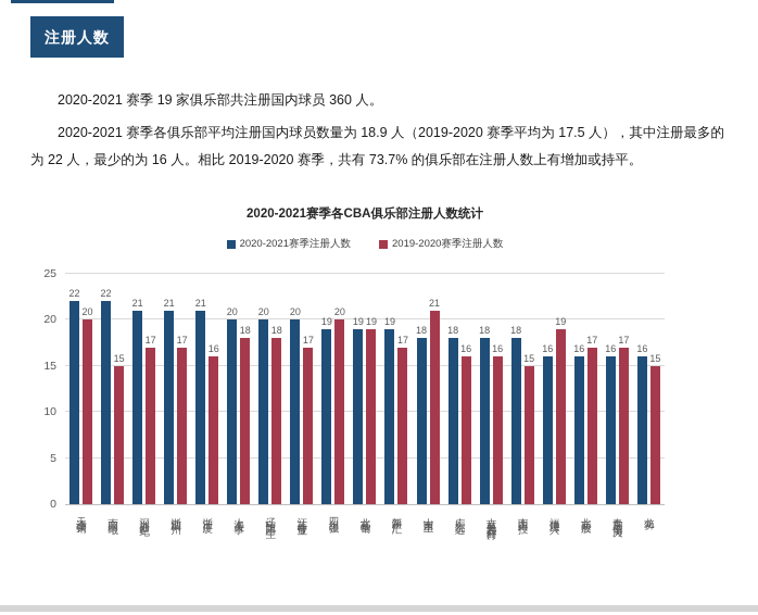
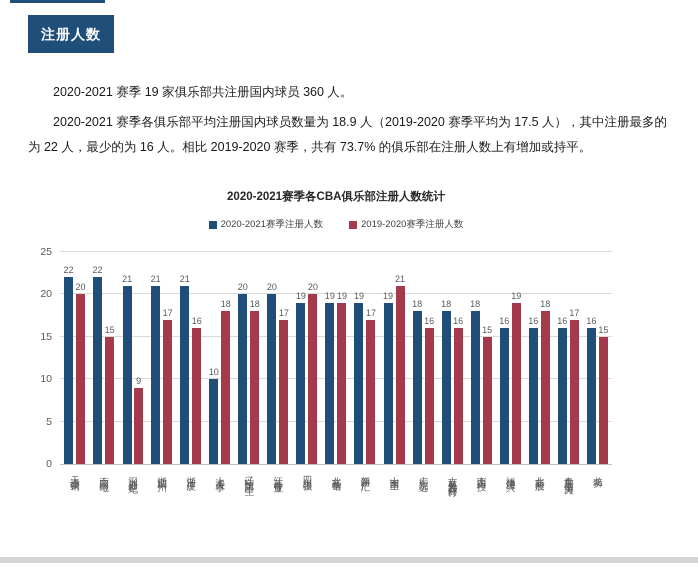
2019-2020赛季注册人数/深圳新世纪: 17 -> 9
2020-2021赛季注册人数/上海久事: 20 -> 10
2020-2021赛季注册人数/山东西王: 18 -> 19
2019-2020赛季注册人数/北京控股: 17 -> 18
